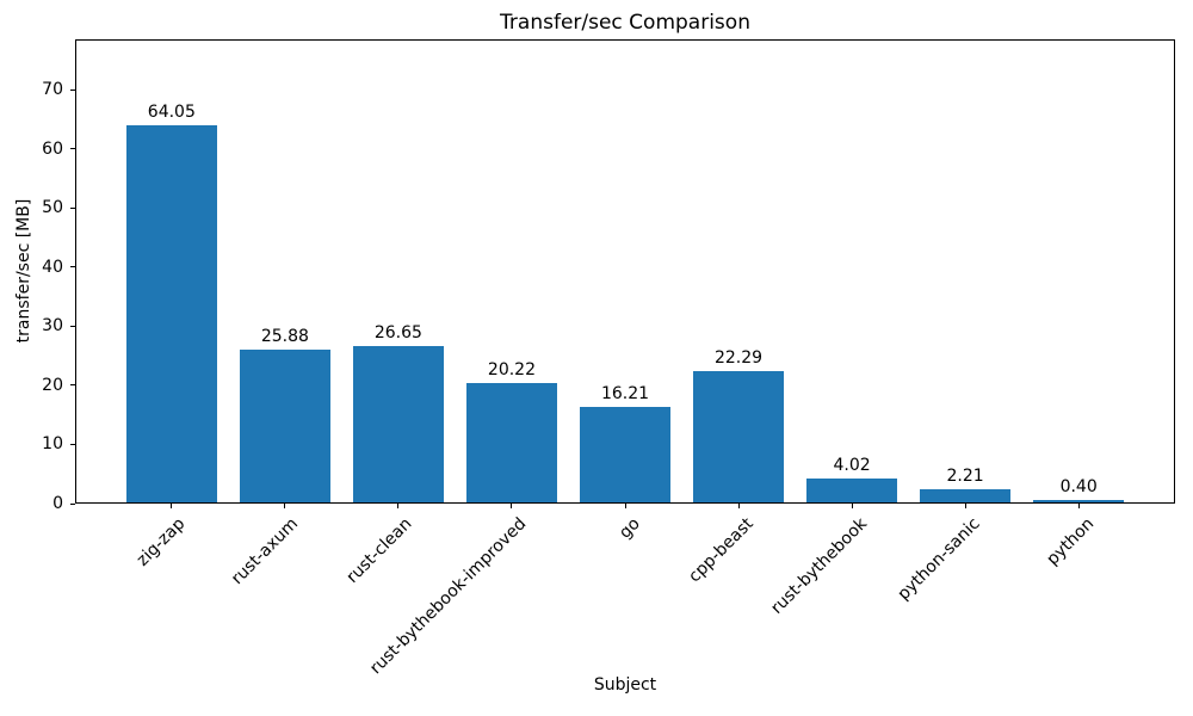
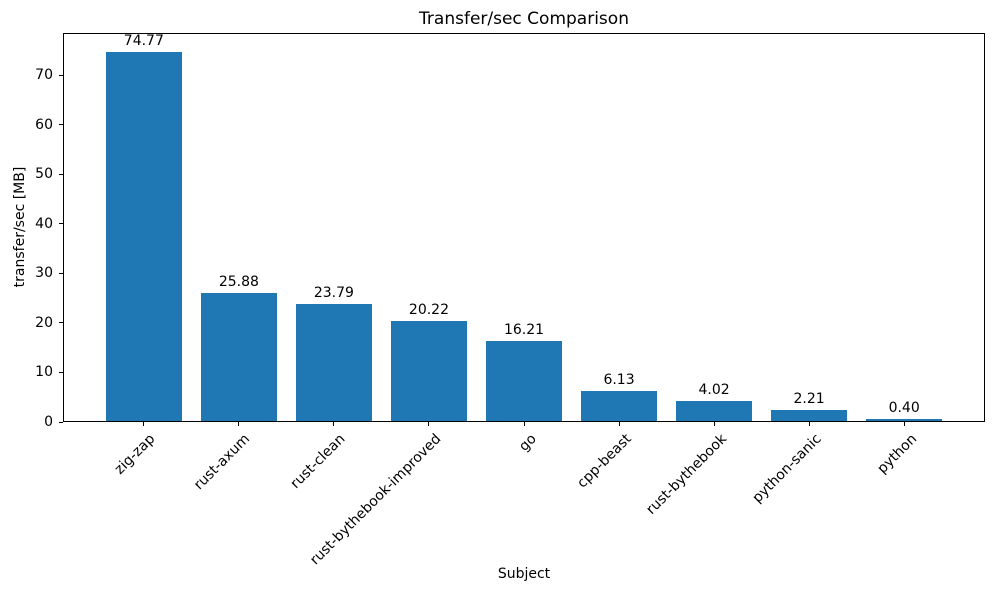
zig-zap: 64.05 -> 74.77
rust-clean: 26.65 -> 23.79
cpp-beast: 22.29 -> 6.13
